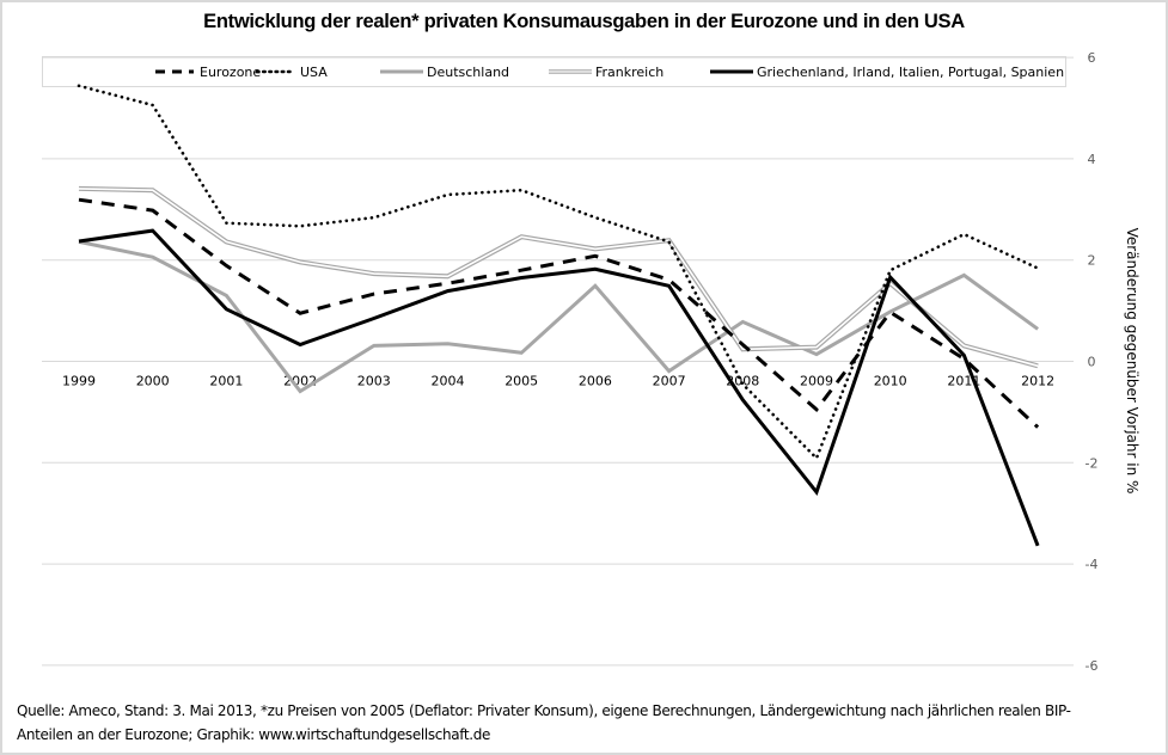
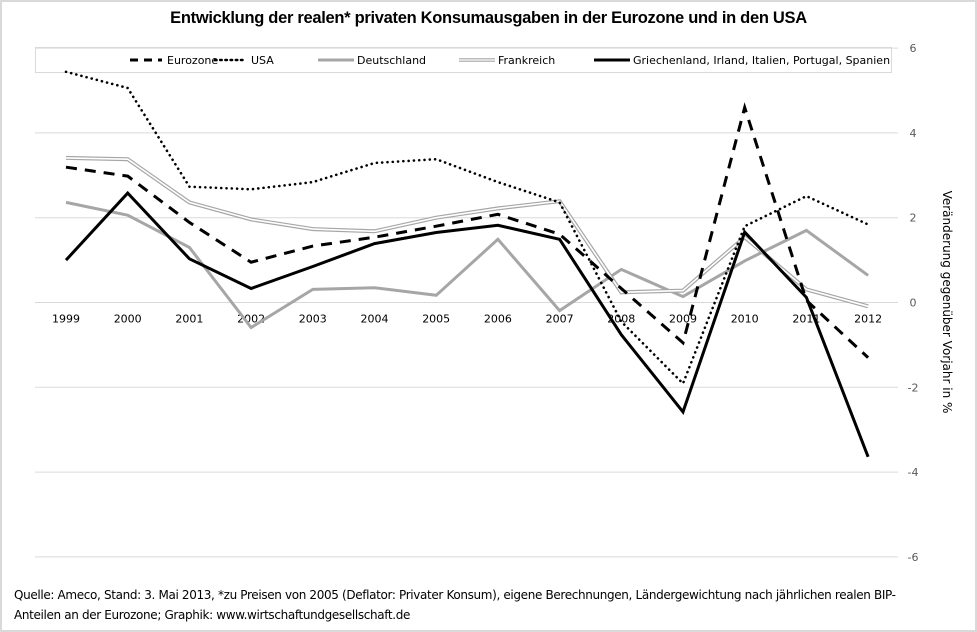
Griechenland, Irland, Italien, Portugal, Spanien/1999: 2.4 -> 1.0
Frankreich/2005: 2.5 -> 2.0
Eurozone/2010: 1.0 -> 4.6
